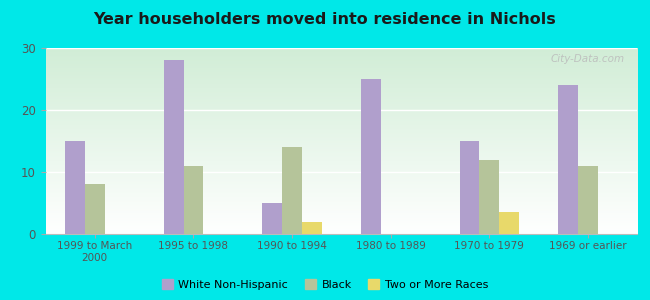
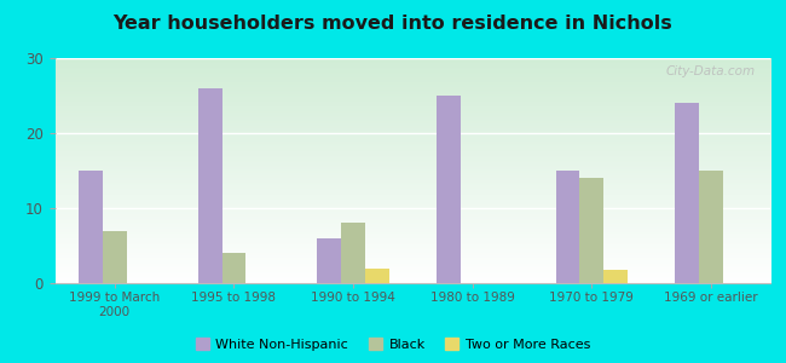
Black/1999 to March 2000: 8 -> 7
White Non-Hispanic/1995 to 1998: 28 -> 26
Black/1995 to 1998: 11 -> 4
White Non-Hispanic/1990 to 1994: 5 -> 6
Black/1990 to 1994: 14 -> 8
Black/1970 to 1979: 12 -> 14
Two or More Races/1970 to 1979: 3.5 -> 1.8
Black/1969 or earlier: 11 -> 15
